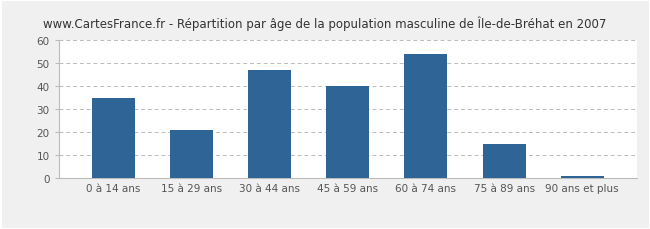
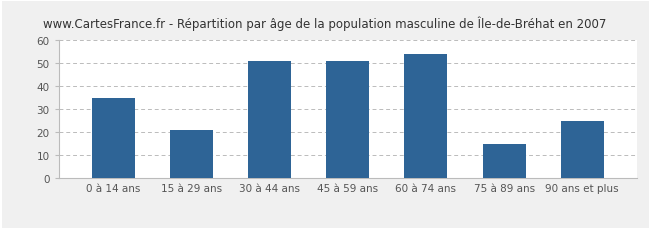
30 à 44 ans: 47 -> 51
45 à 59 ans: 40 -> 51
90 ans et plus: 1 -> 25
